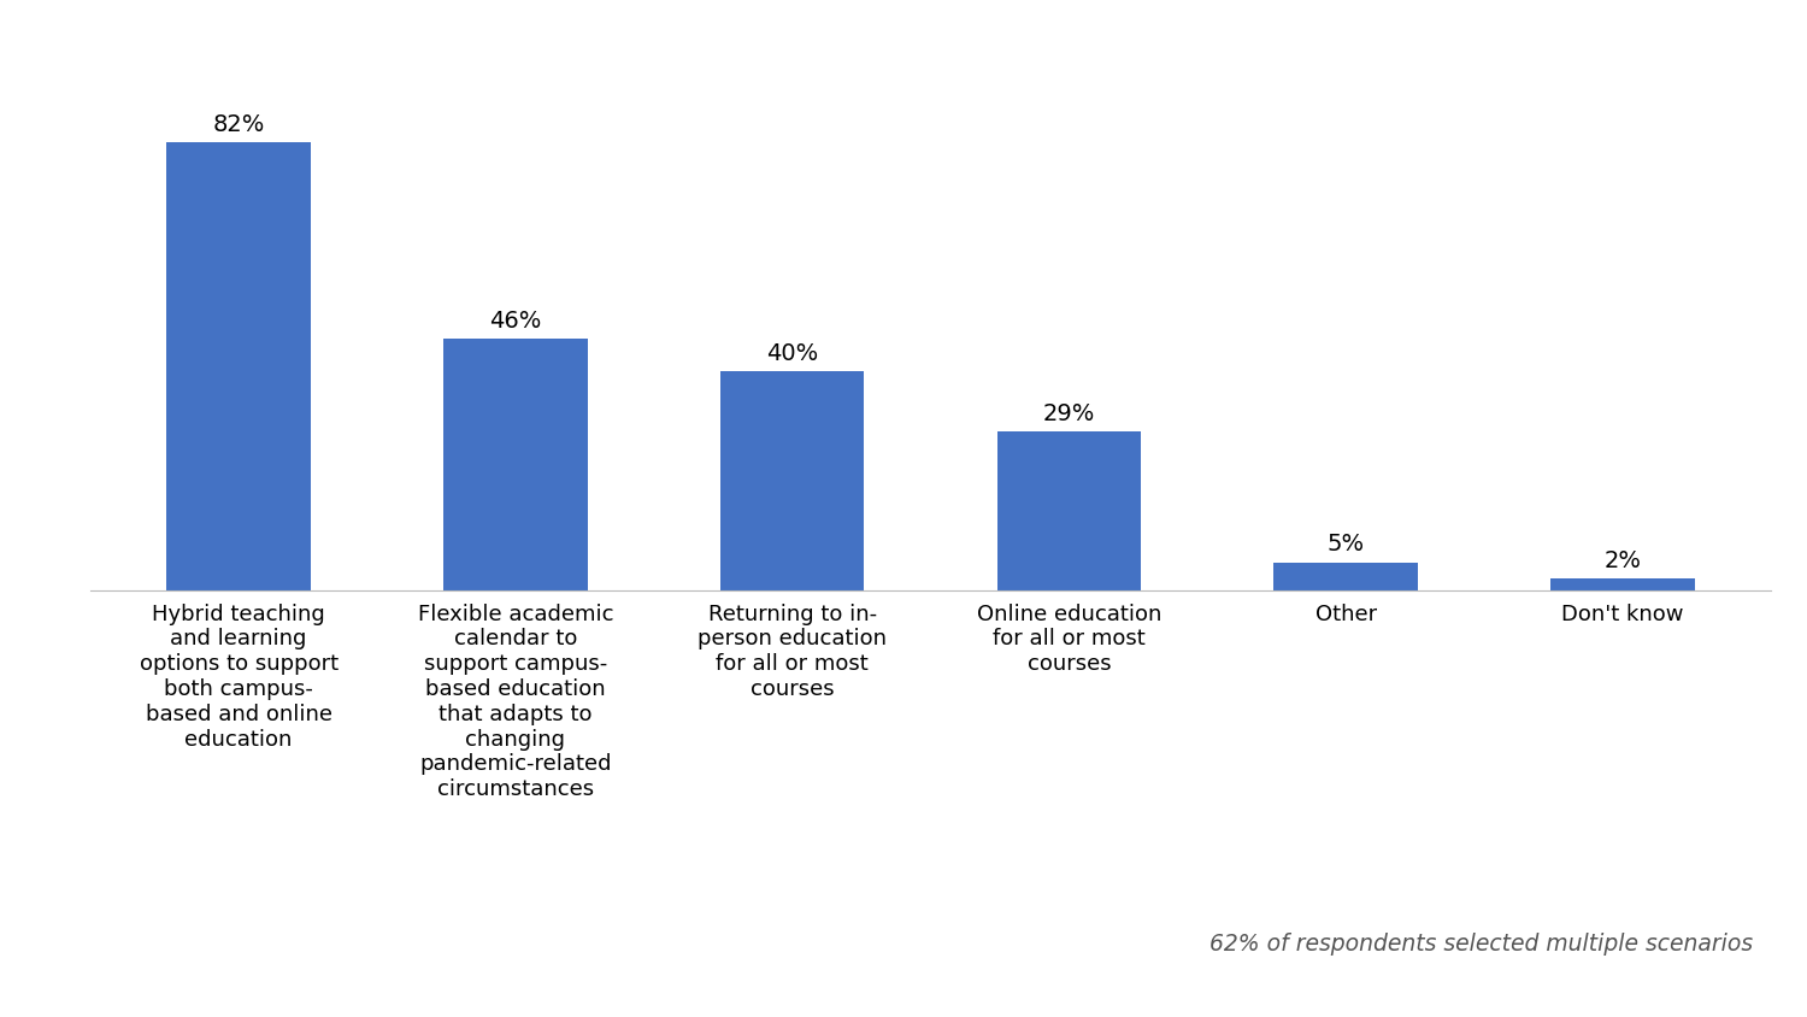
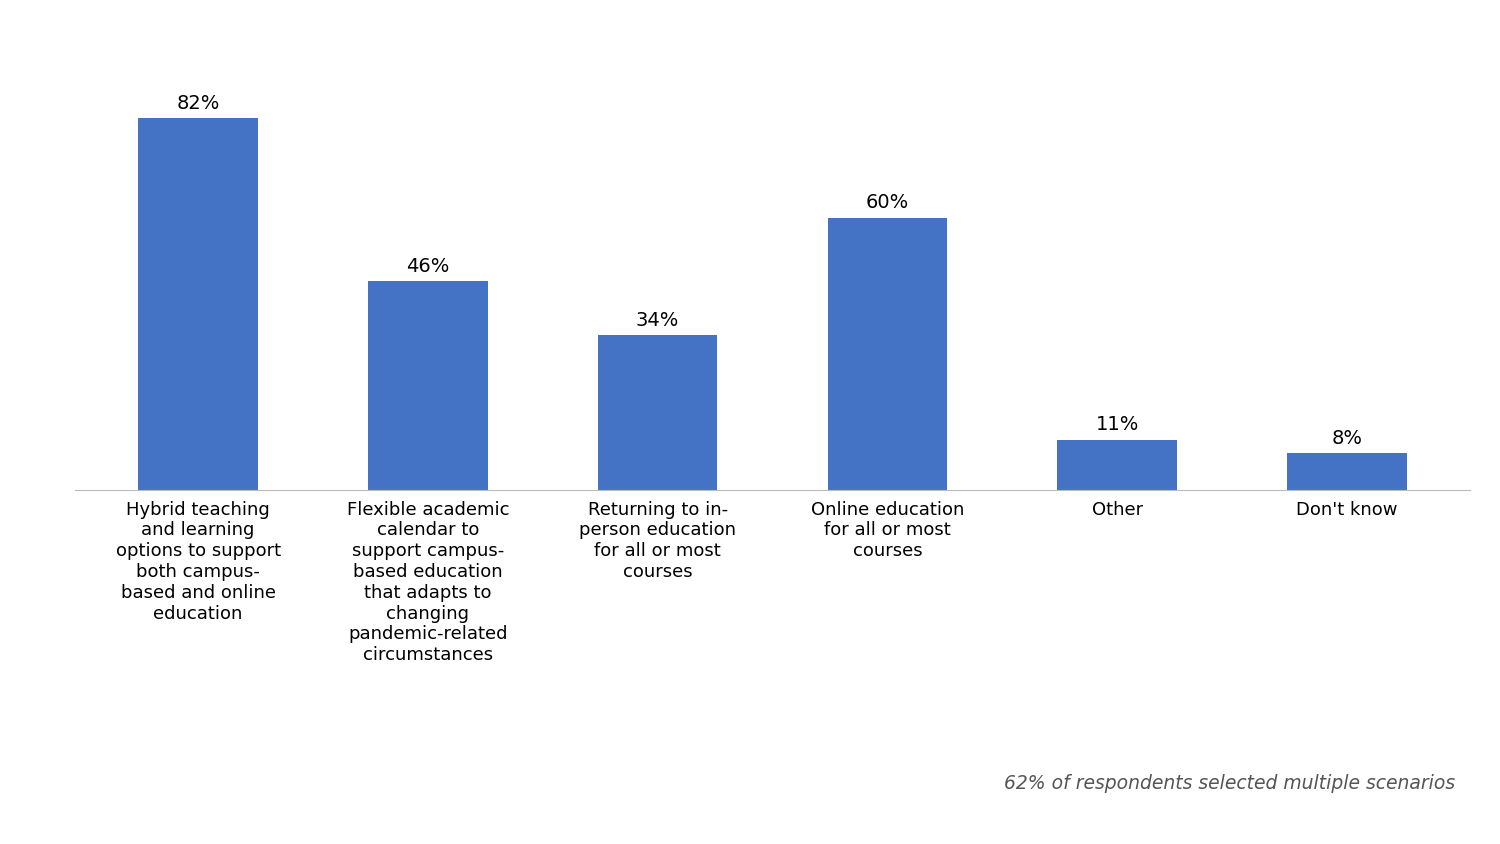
Returning to in- person education for all or most courses: 40% -> 34%
Online education for all or most courses: 29% -> 60%
Other: 5% -> 11%
Don't know: 2% -> 8%
